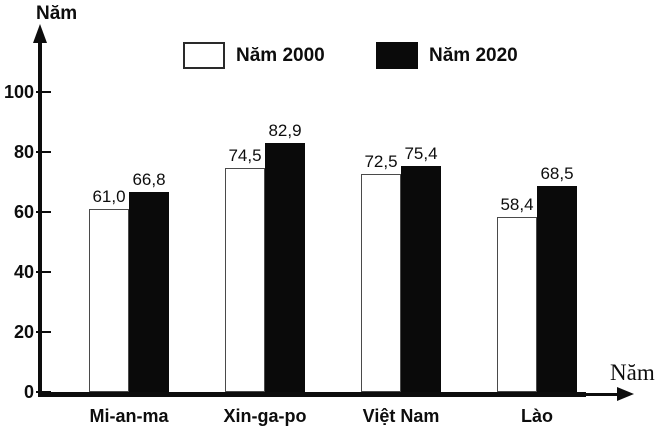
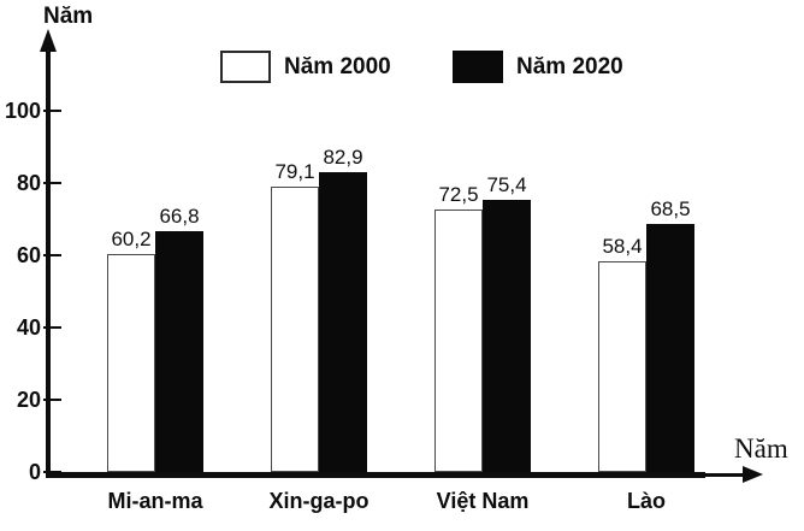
Năm 2000/Mi-an-ma: 61,0 -> 60,2
Năm 2000/Xin-ga-po: 74,5 -> 79,1
